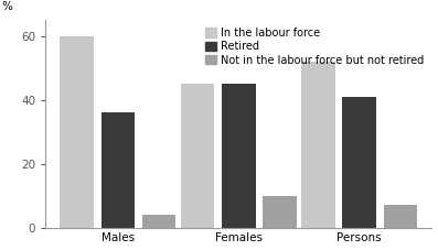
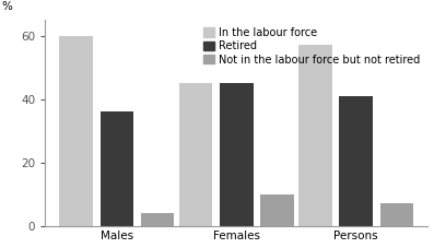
In the labour force/Persons: 52 -> 57
